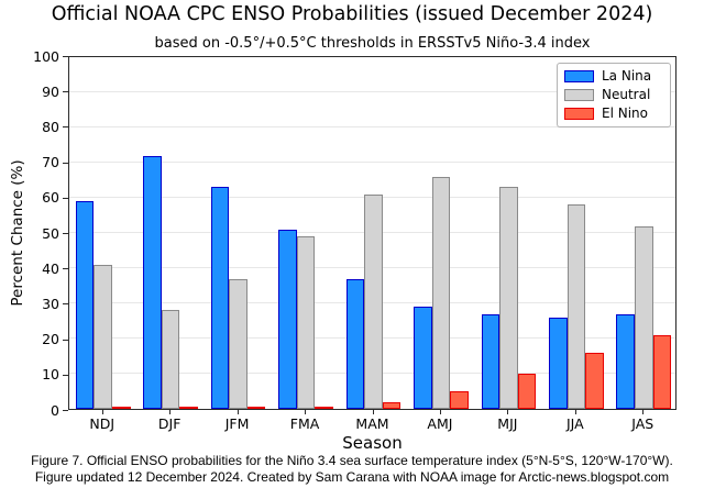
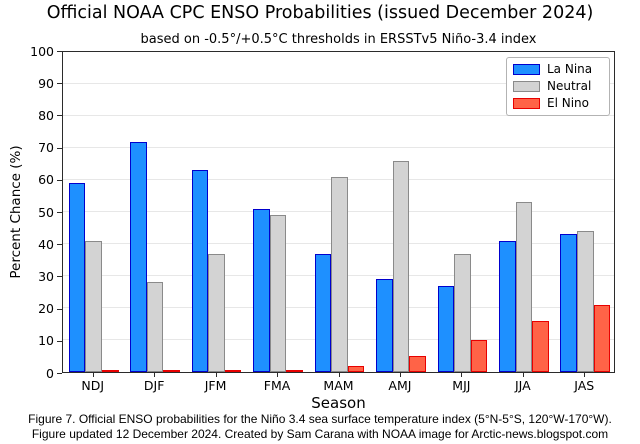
Neutral/MJJ: 63 -> 37
La Nina/JJA: 26 -> 41
Neutral/JJA: 58 -> 53
La Nina/JAS: 27 -> 43
Neutral/JAS: 52 -> 44
